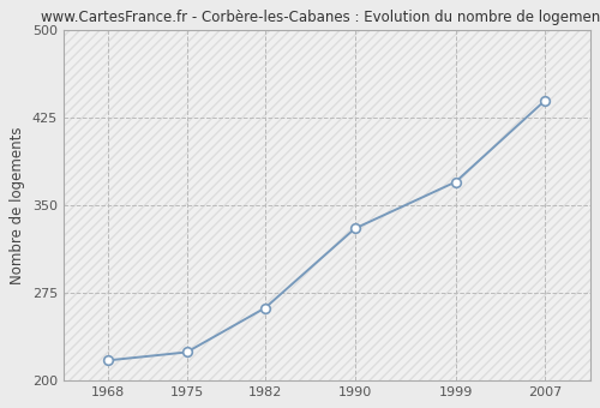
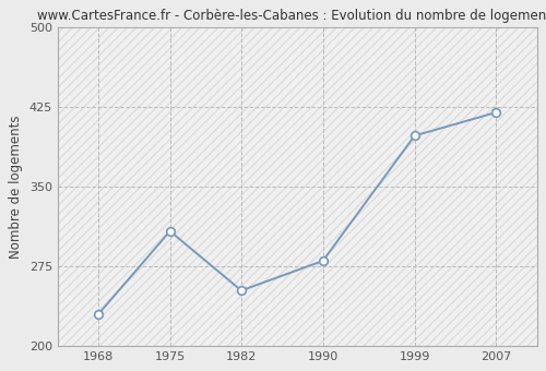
1968: 217 -> 230
1975: 224 -> 308
1982: 262 -> 252
1990: 330 -> 280
1999: 370 -> 398
2007: 440 -> 420
